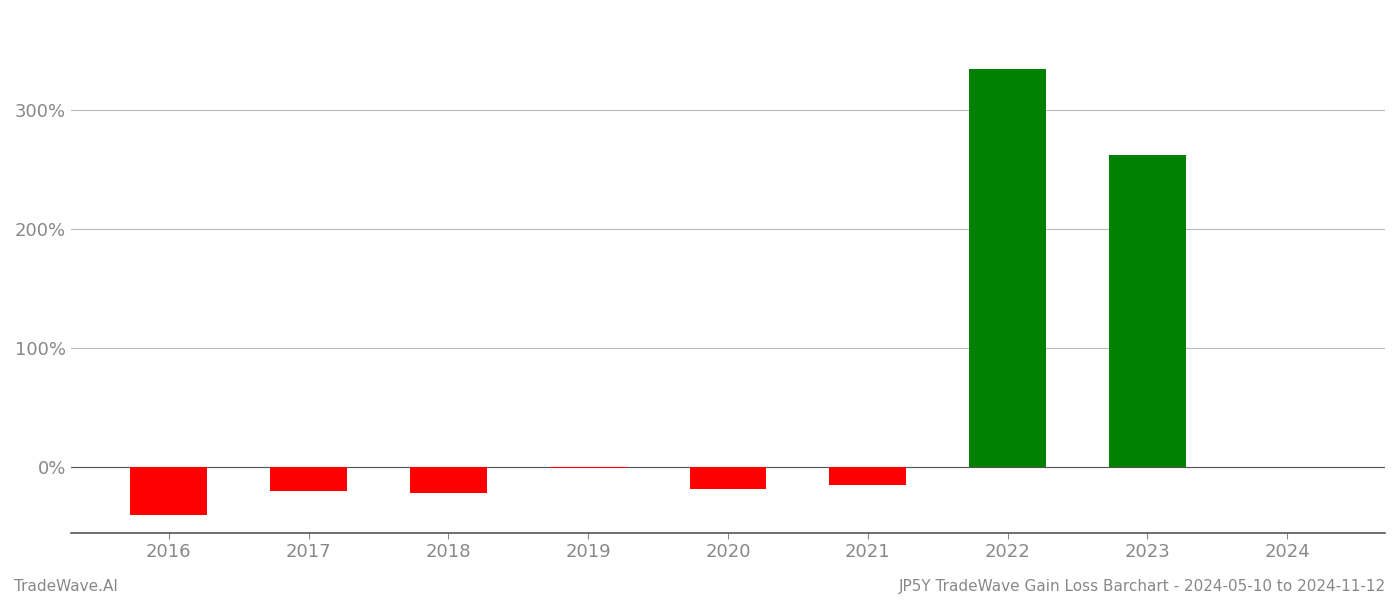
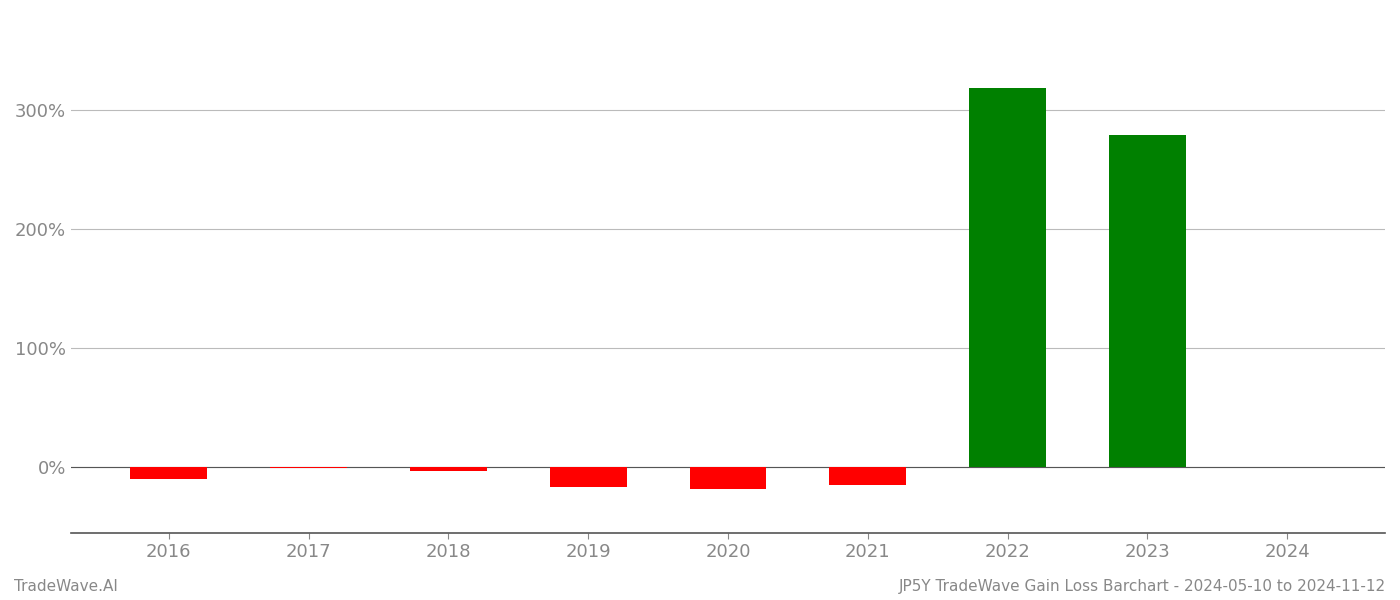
2016: -40% -> -10%
2017: -20% -> -1%
2018: -22% -> -3%
2019: -1% -> -17%
2022: 335% -> 319%
2023: 262% -> 279%
